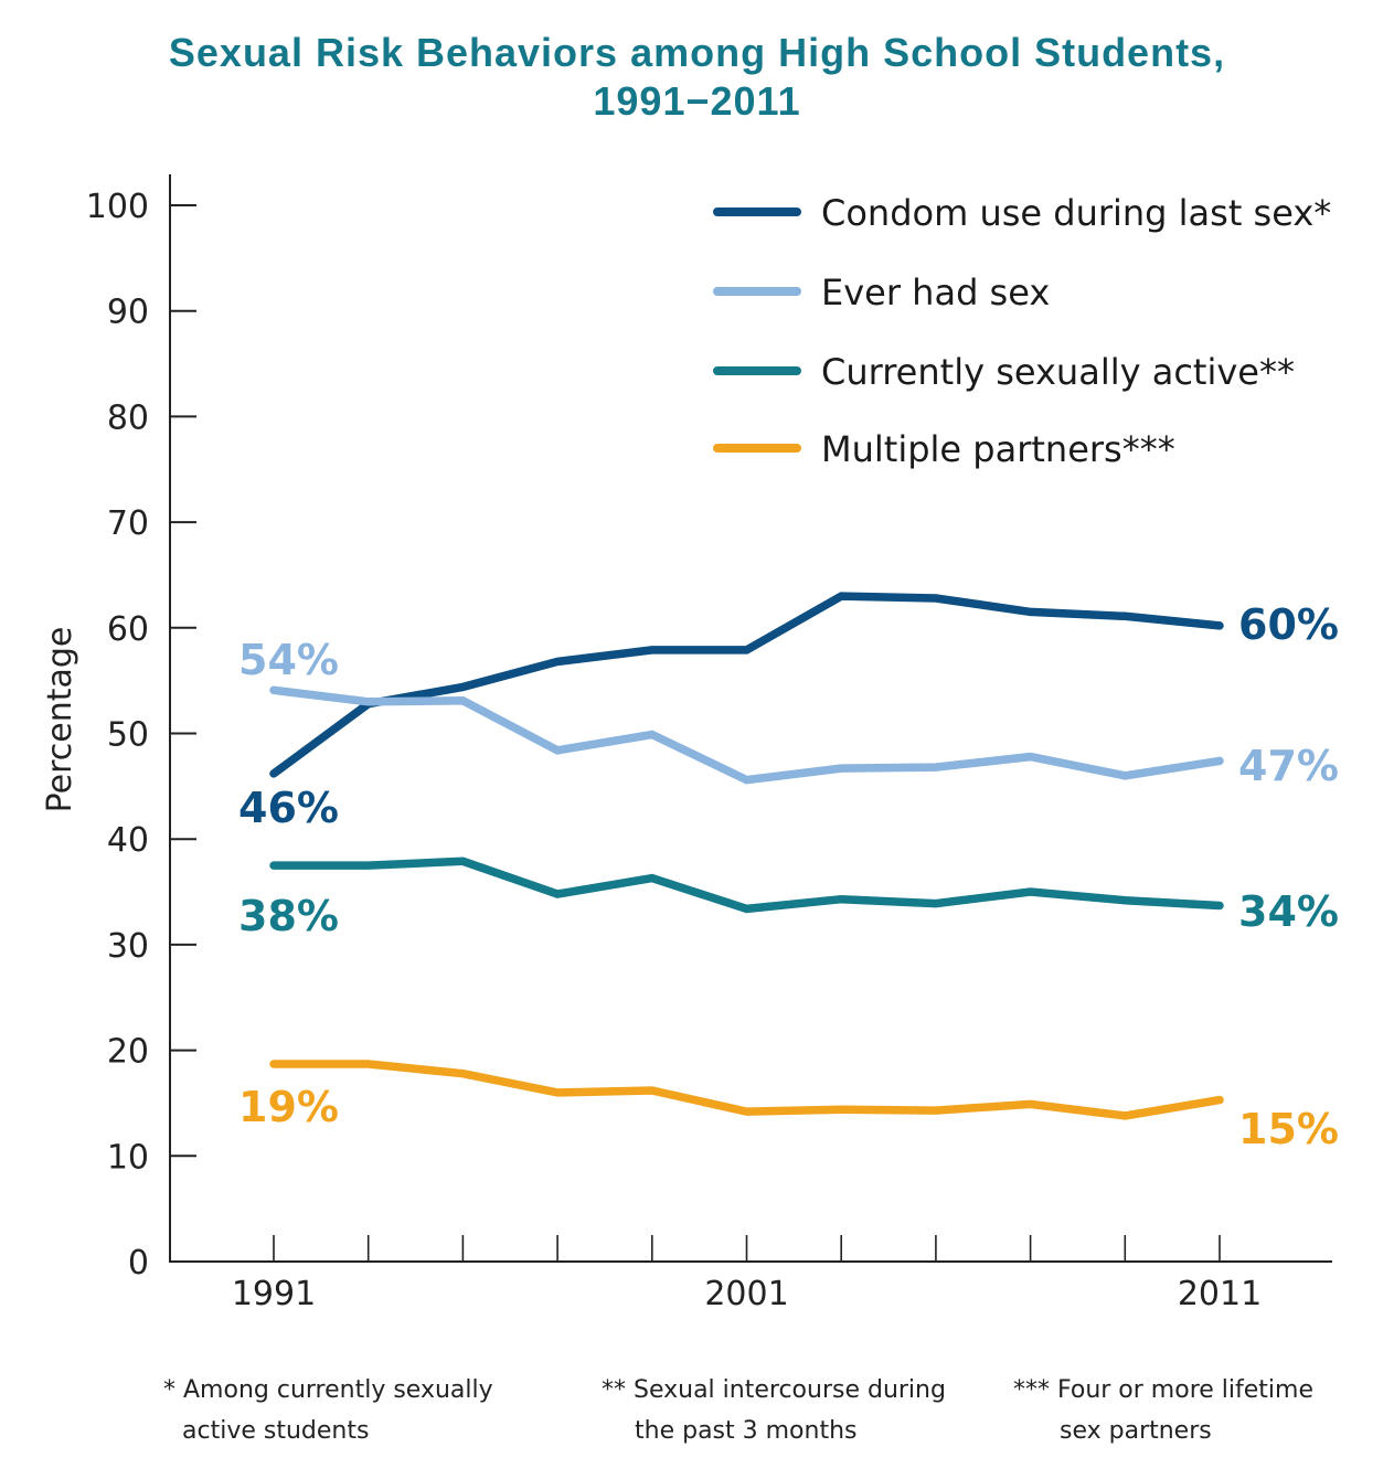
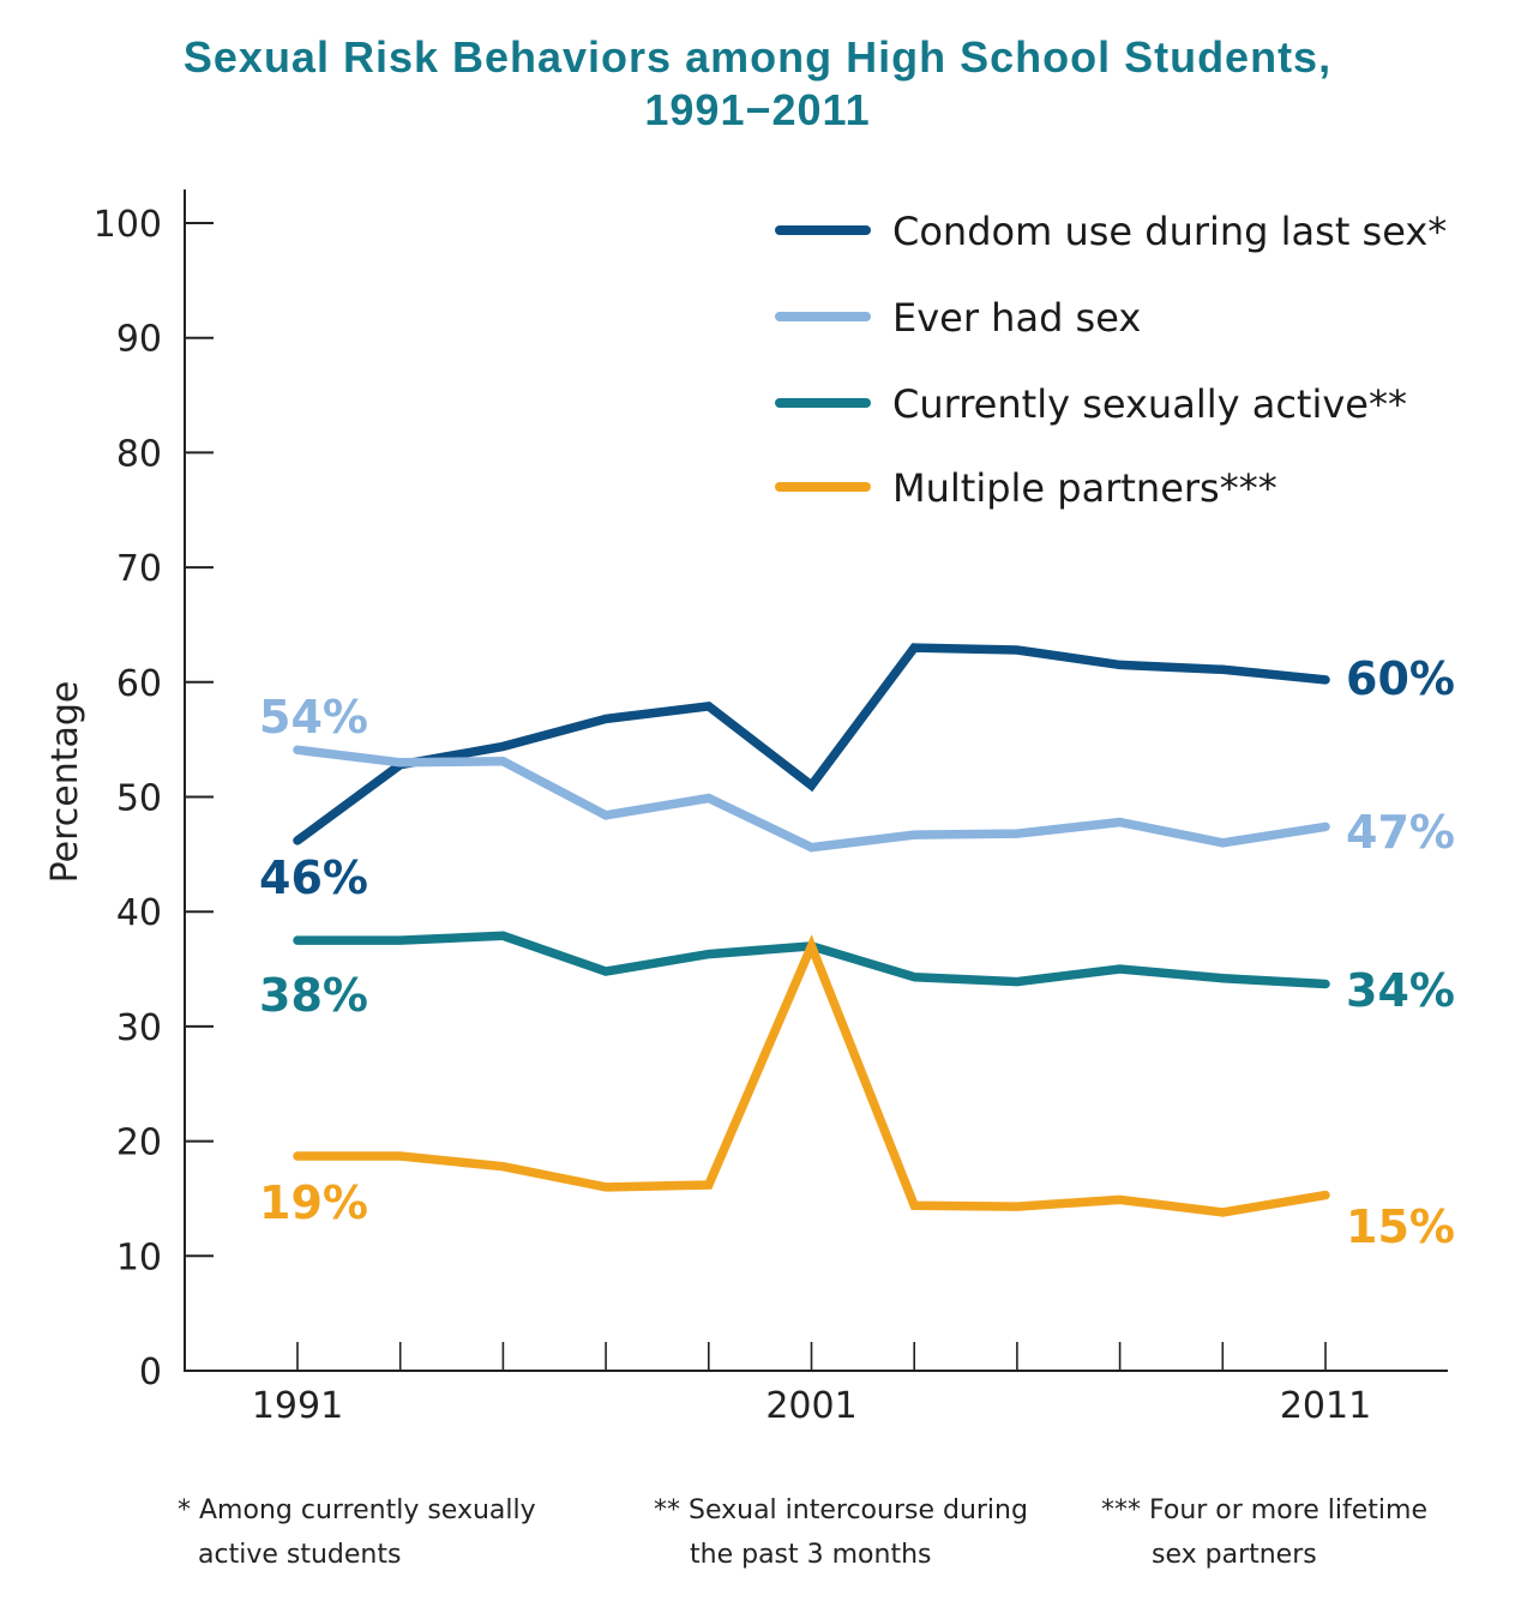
Condom use during last sex*/2001: 58 -> 51
Currently sexually active**/2001: 33 -> 37
Multiple partners***/2001: 14 -> 37
